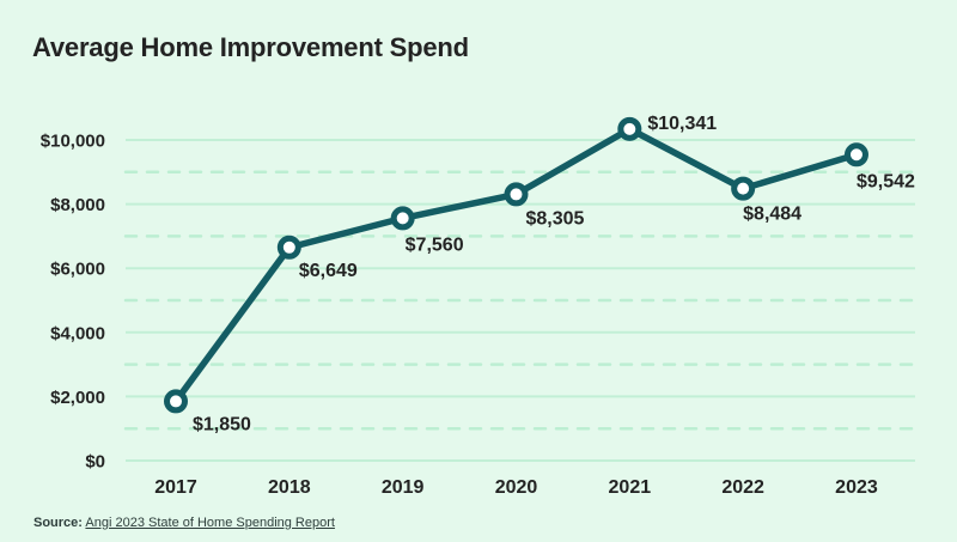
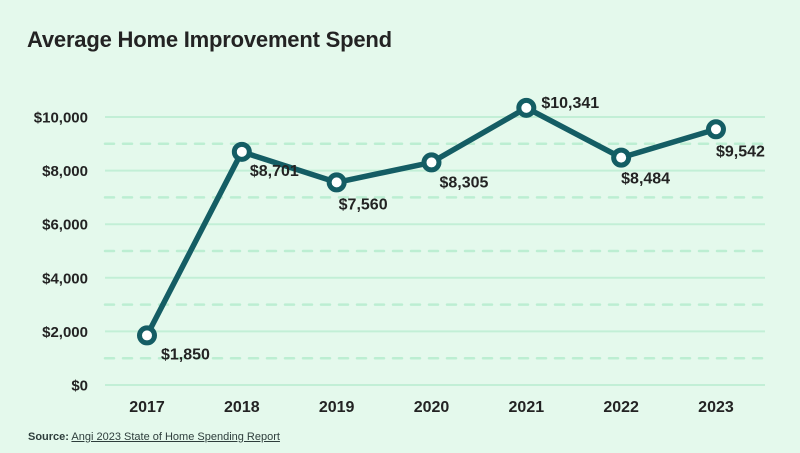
2018: $6,649 -> $8,701
